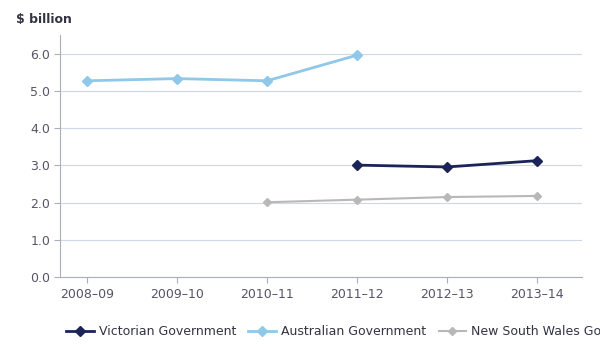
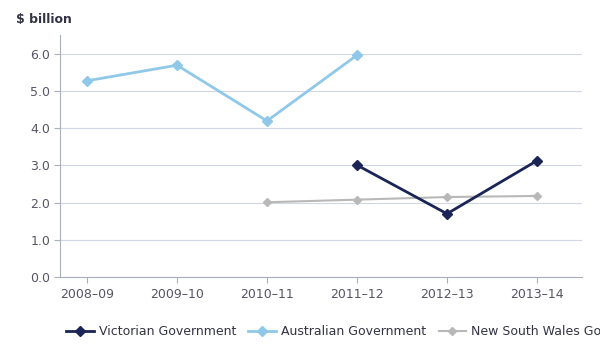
Australian Government/2009–10: 5.34 -> 5.70
Australian Government/2010–11: 5.28 -> 4.20
Victorian Government/2012–13: 2.96 -> 1.70
